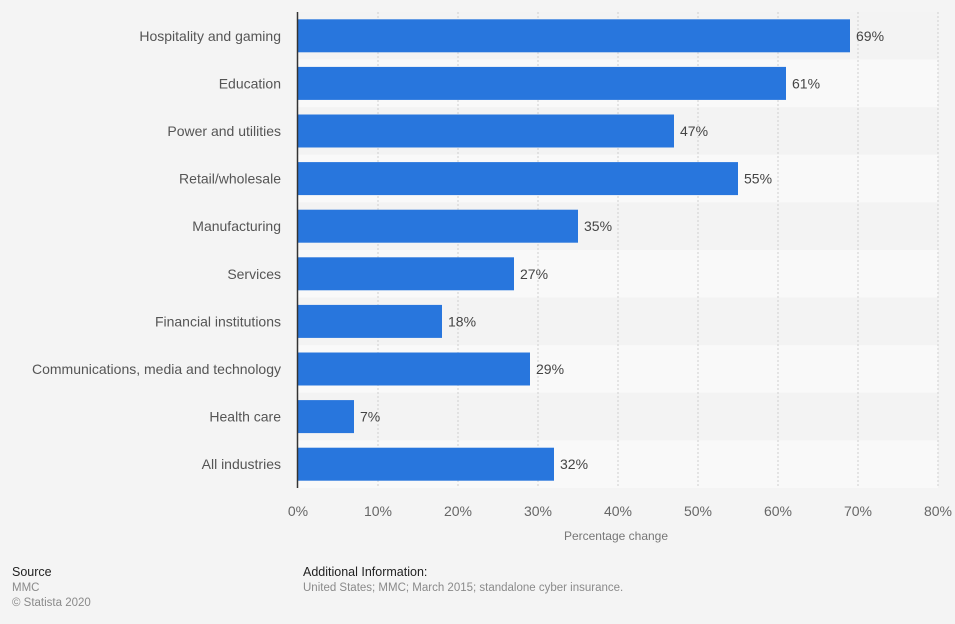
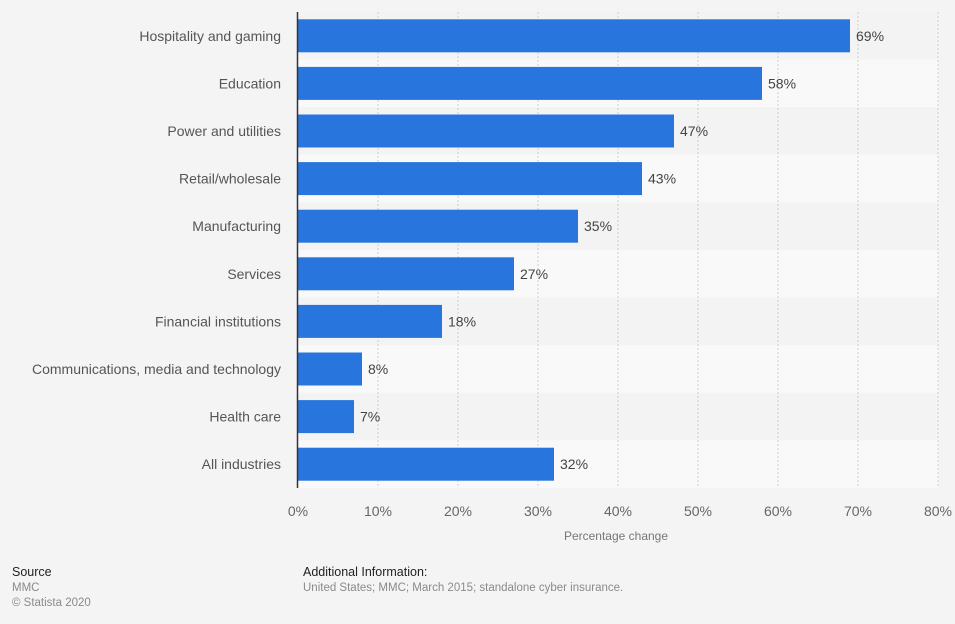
Education: 61% -> 58%
Retail/wholesale: 55% -> 43%
Communications, media and technology: 29% -> 8%
